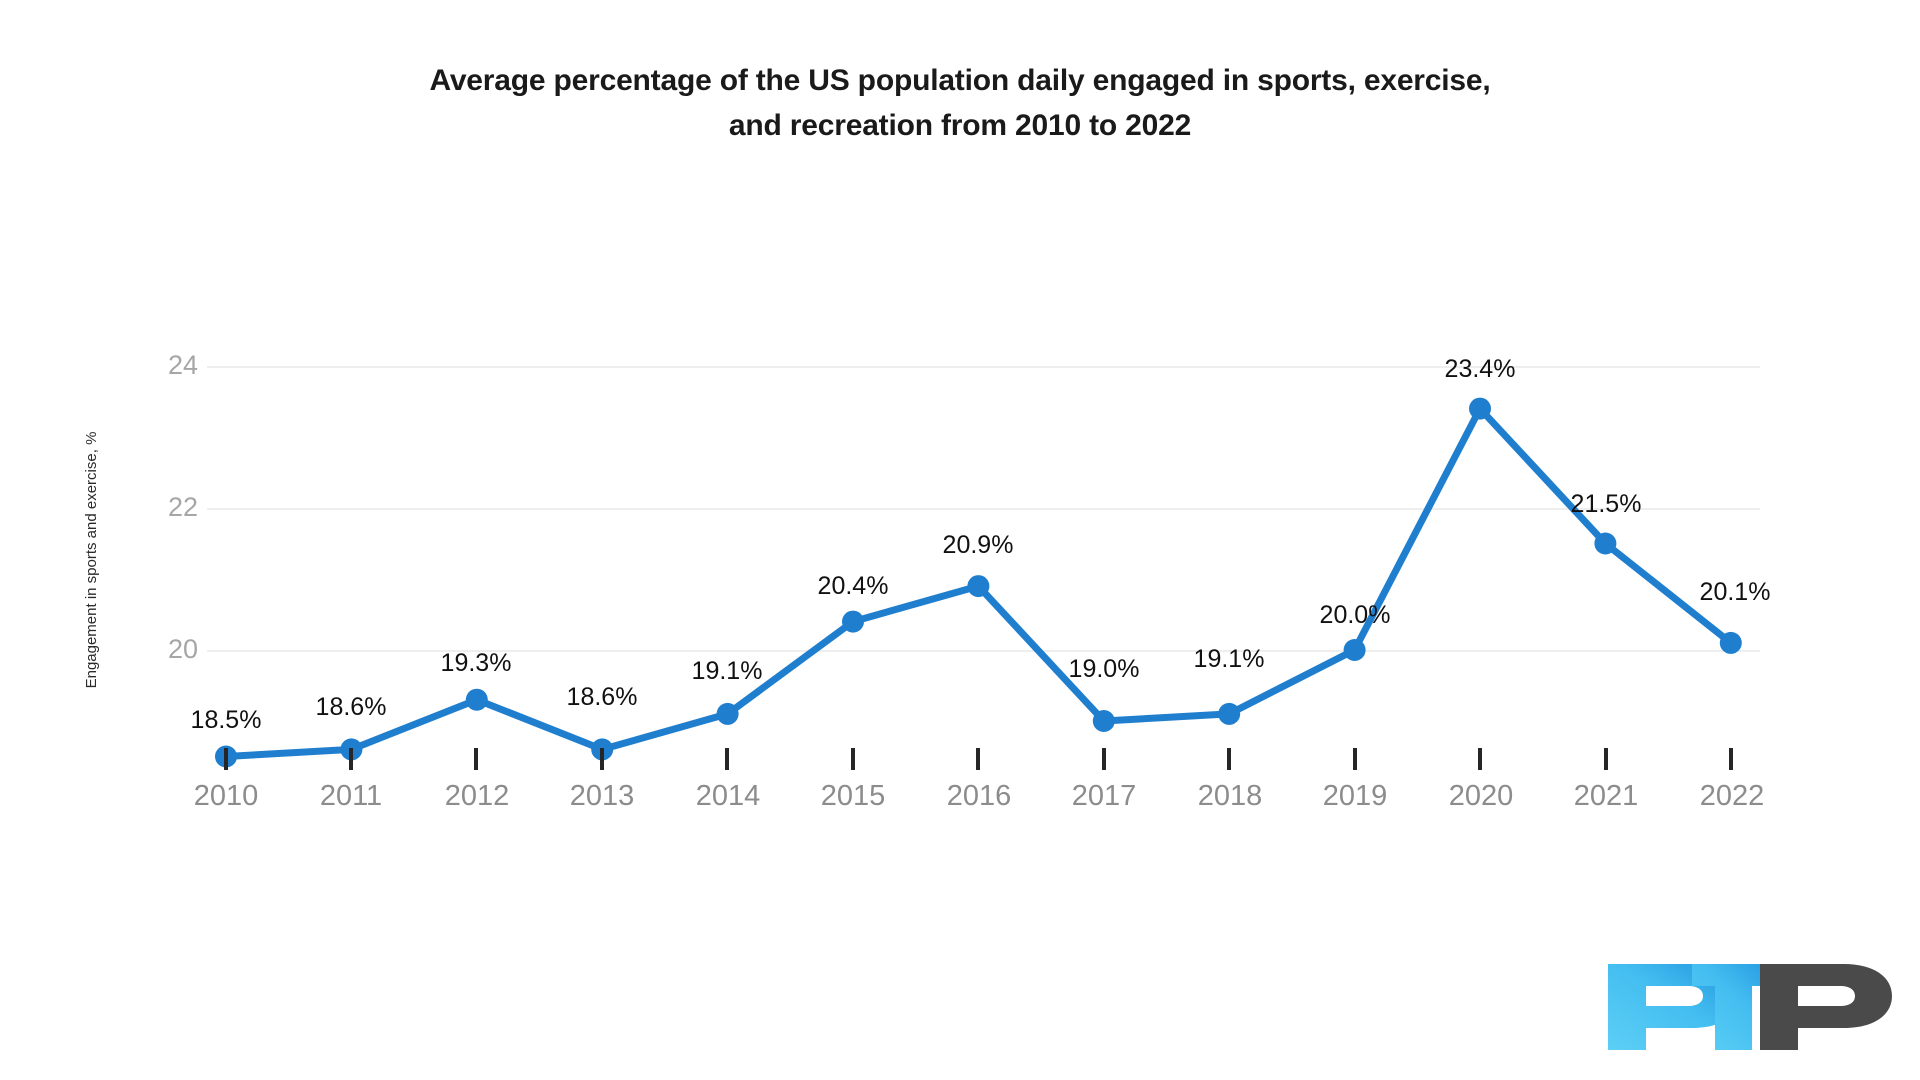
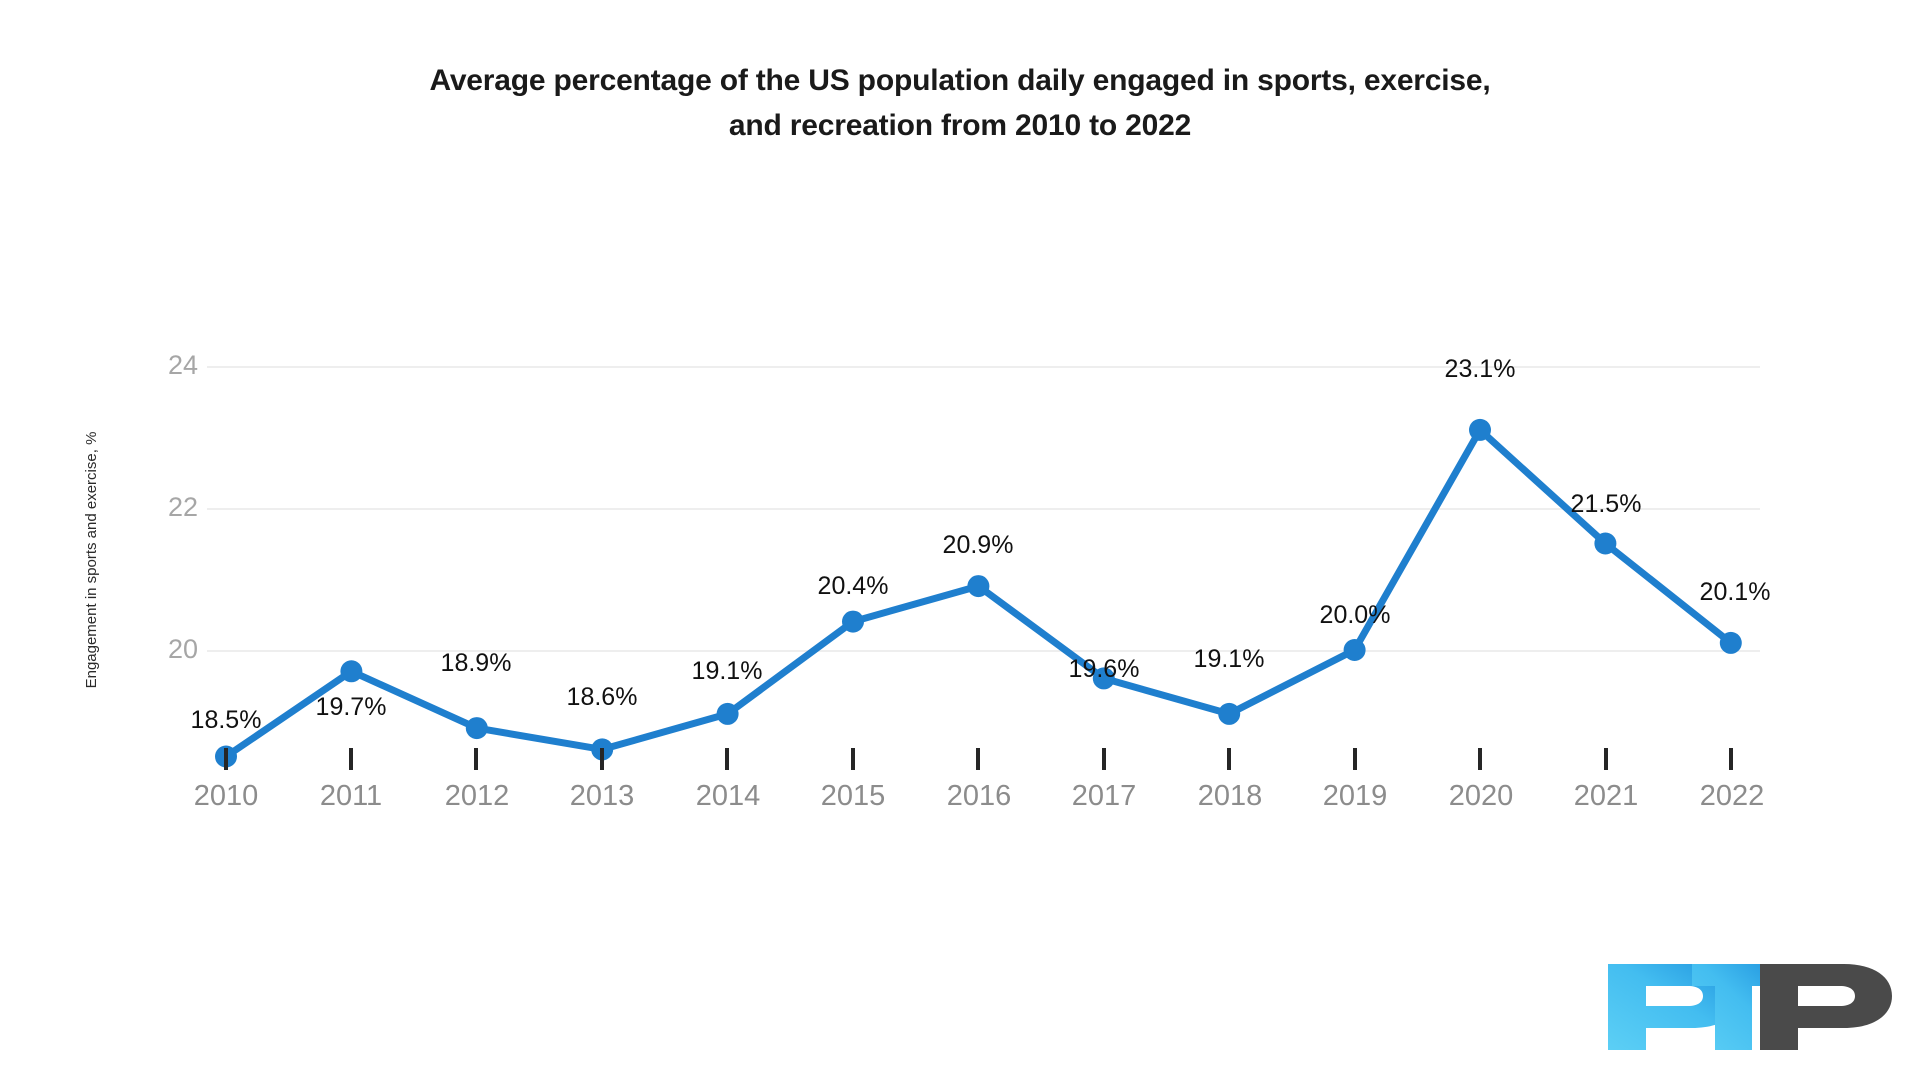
2011: 18.6% -> 19.7%
2012: 19.3% -> 18.9%
2017: 19.0% -> 19.6%
2020: 23.4% -> 23.1%
